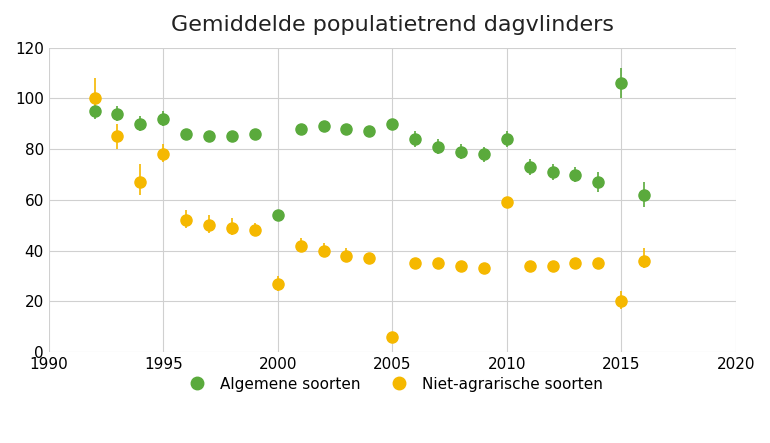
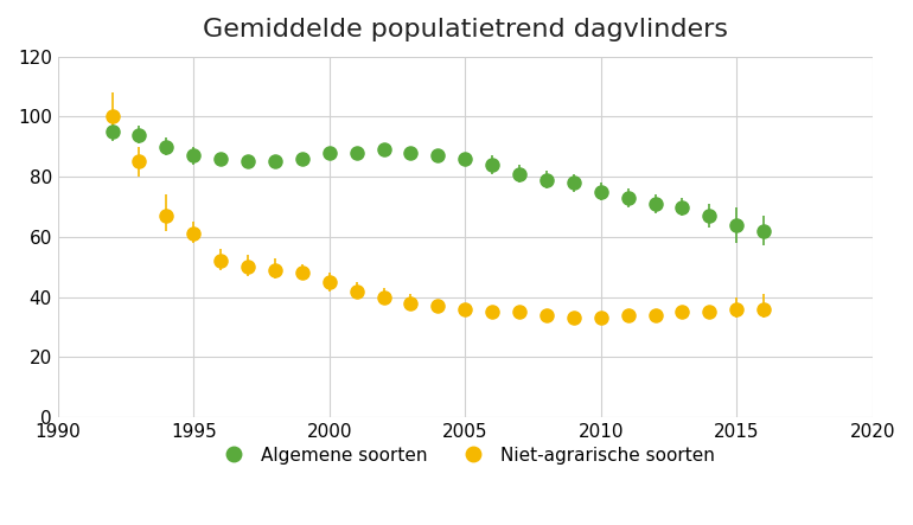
Algemene soorten/1995: 92 -> 87
Niet-agrarische soorten/1995: 78 -> 61
Algemene soorten/2000: 54 -> 88
Niet-agrarische soorten/2000: 27 -> 45
Algemene soorten/2005: 90 -> 86
Niet-agrarische soorten/2005: 6 -> 36
Algemene soorten/2010: 84 -> 75
Niet-agrarische soorten/2010: 59 -> 33
Algemene soorten/2015: 106 -> 64
Niet-agrarische soorten/2015: 20 -> 36
